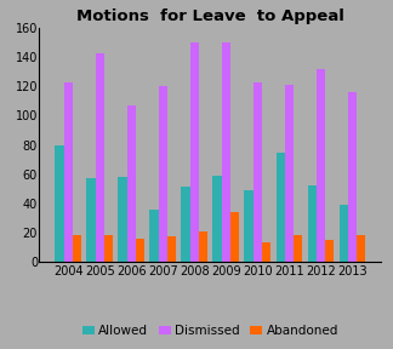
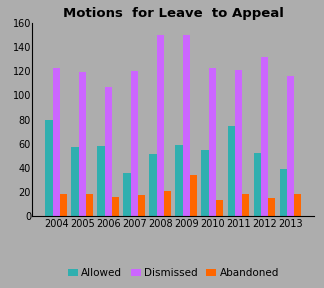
Dismissed/2005: 143 -> 119
Allowed/2010: 49 -> 55
